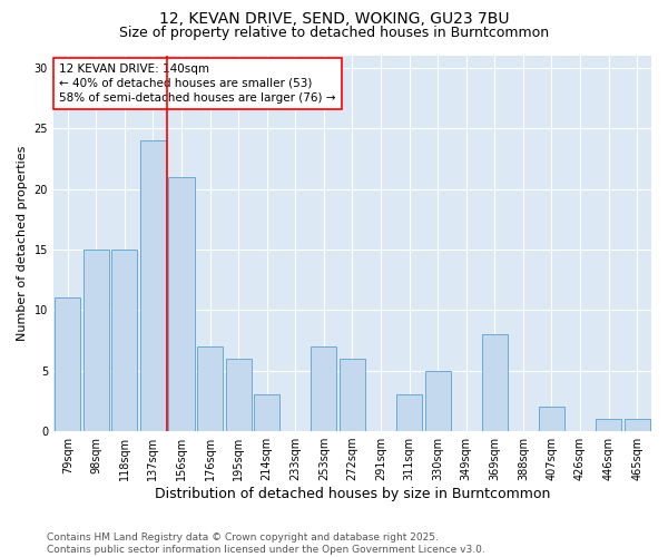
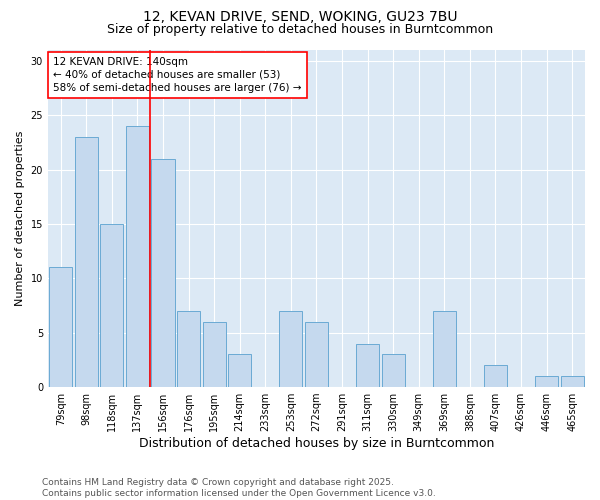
98sqm: 15 -> 23
311sqm: 3 -> 4
330sqm: 5 -> 3
369sqm: 8 -> 7
